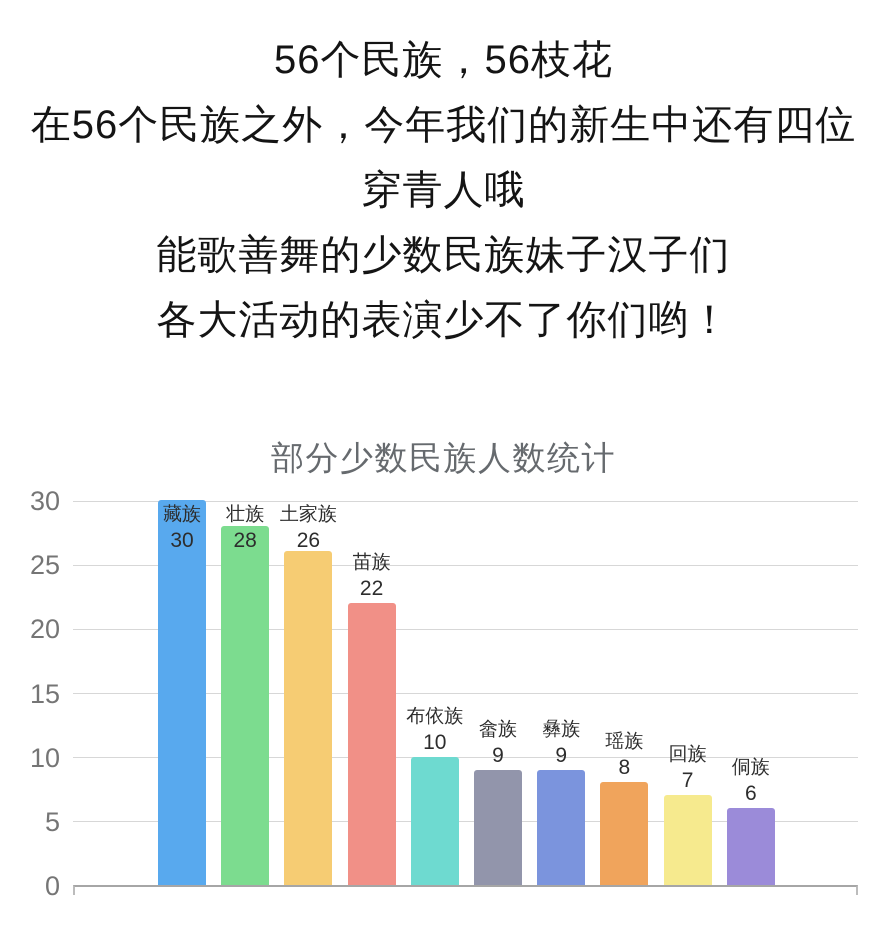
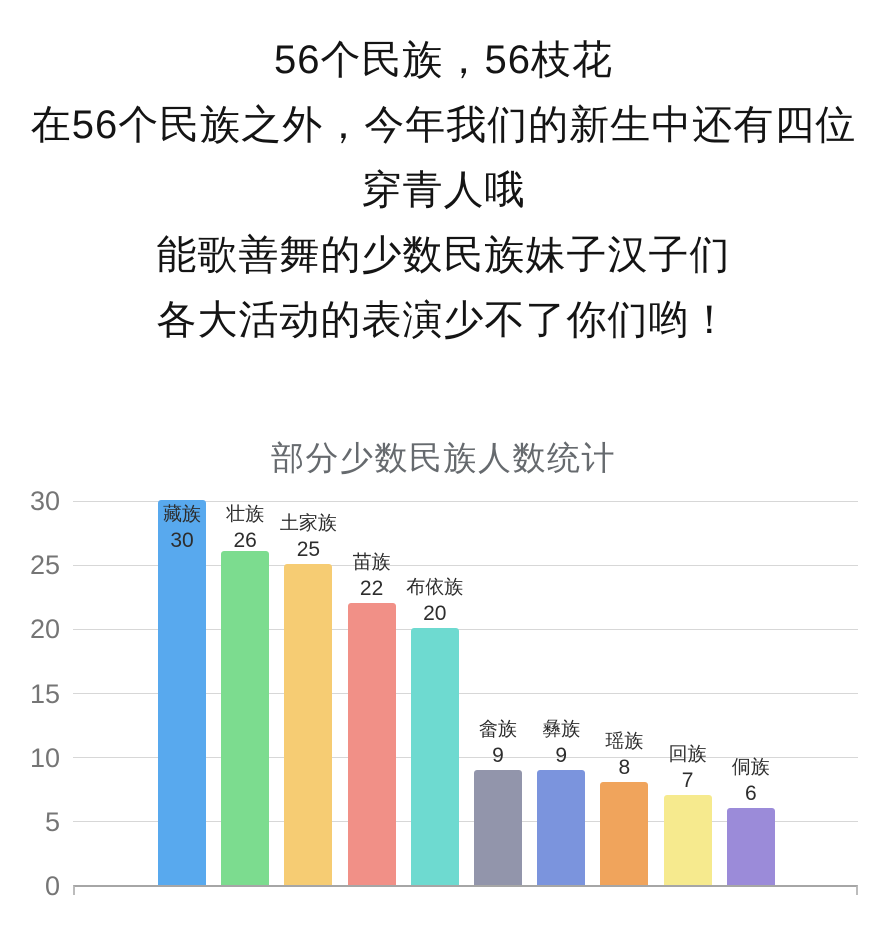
壮族: 28 -> 26
土家族: 26 -> 25
布依族: 10 -> 20
